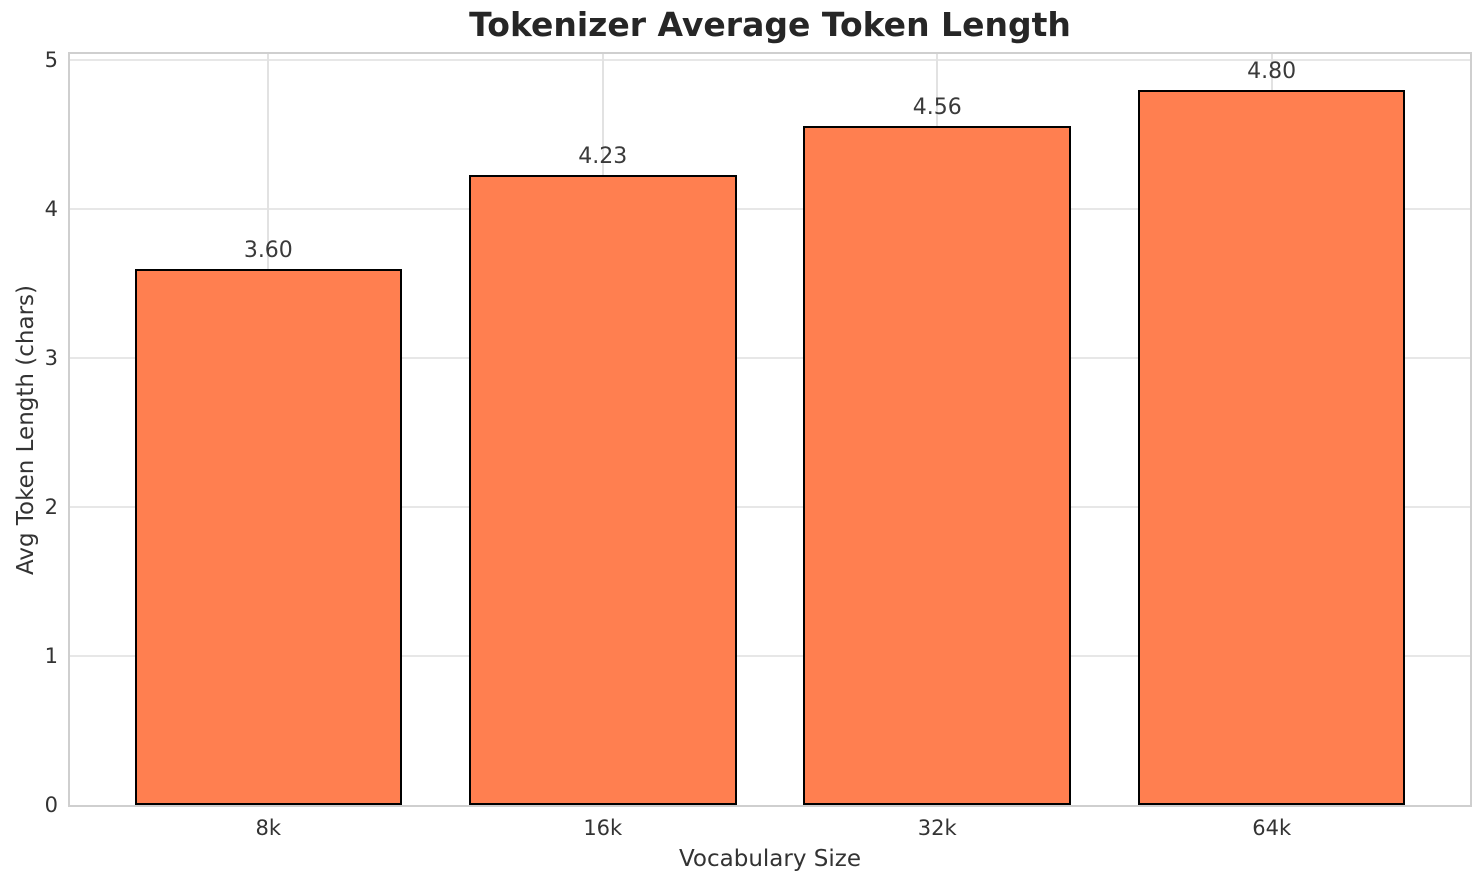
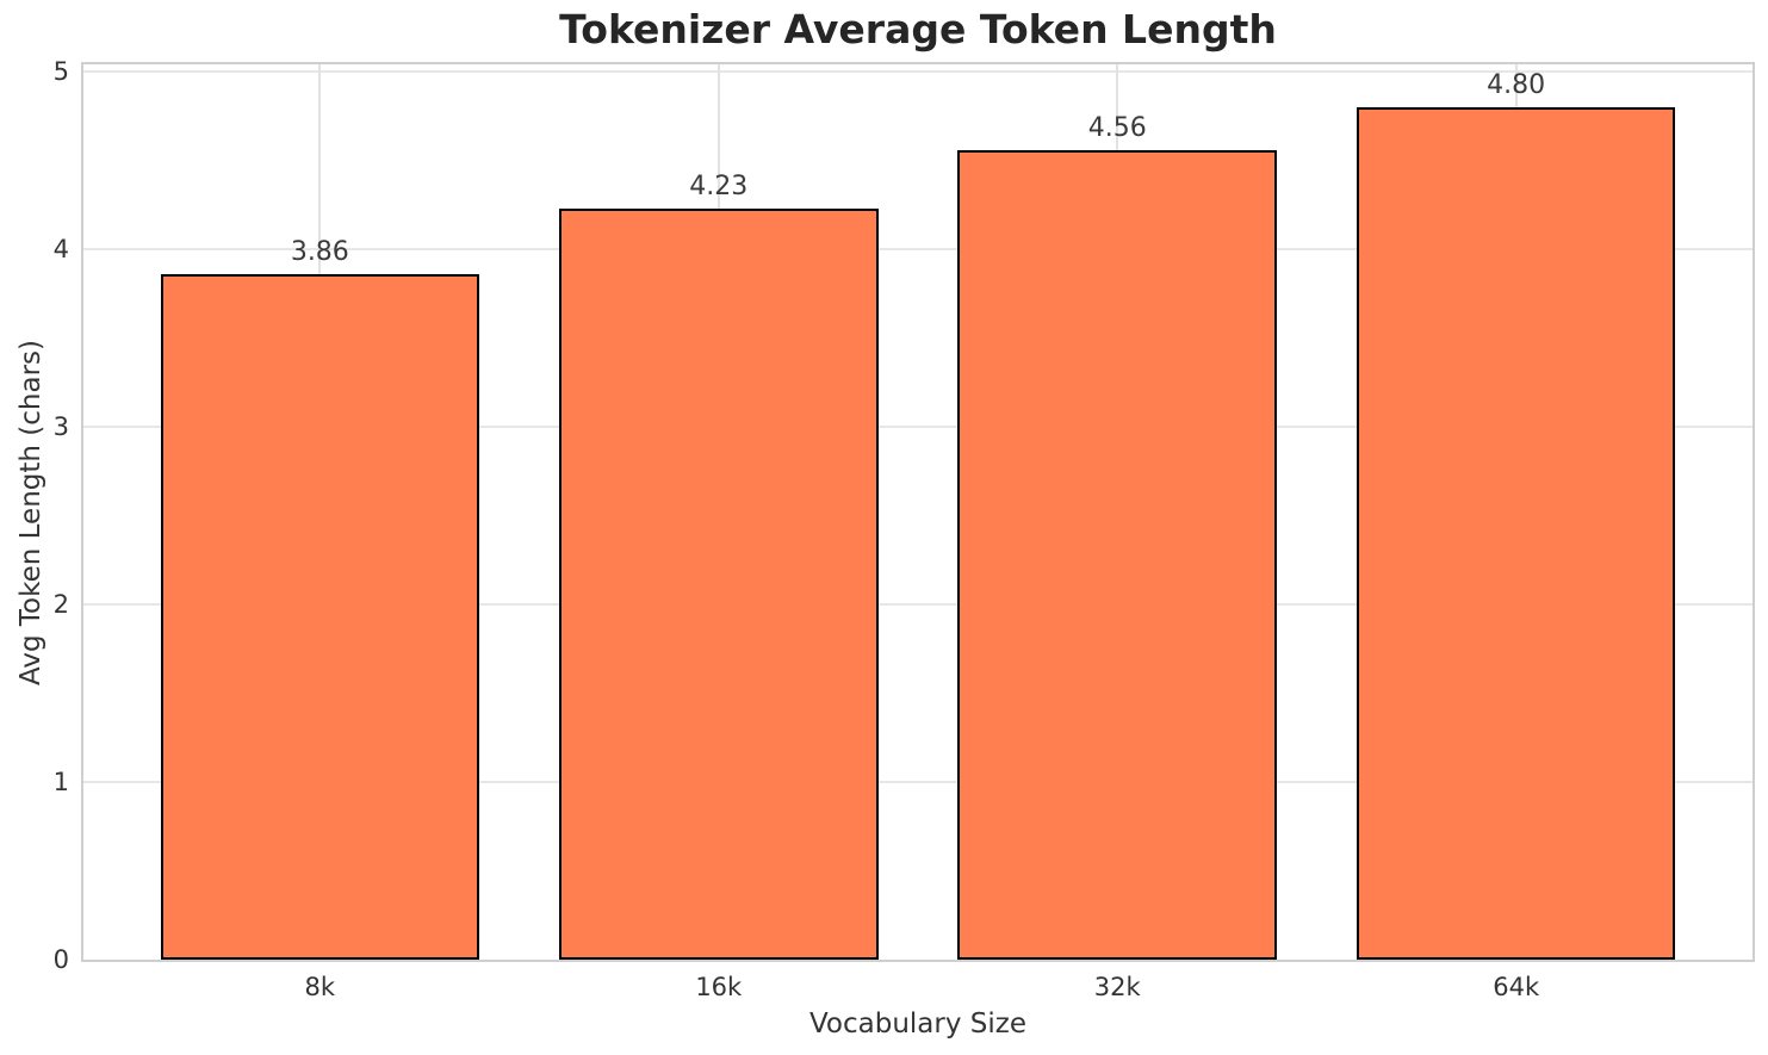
8k: 3.60 -> 3.86
